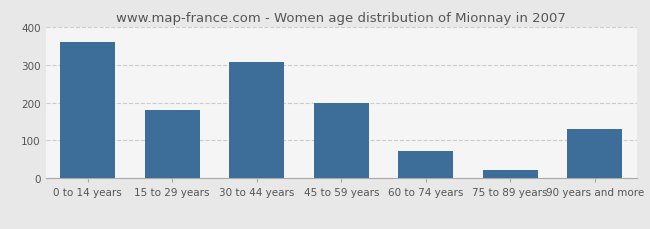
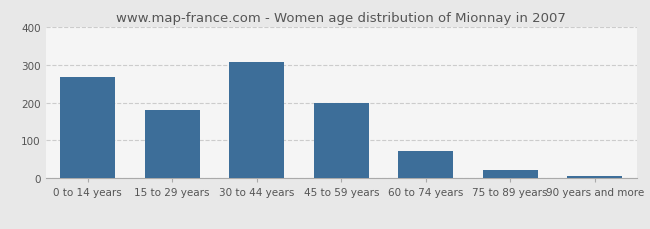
0 to 14 years: 360 -> 268
90 years and more: 130 -> 7
